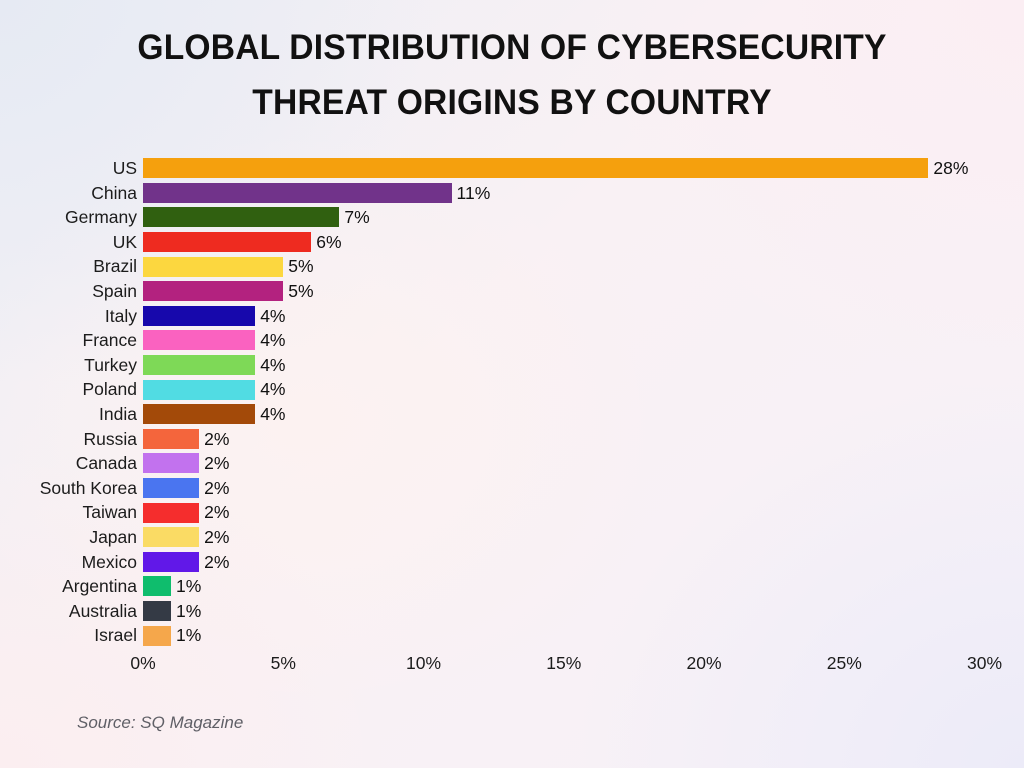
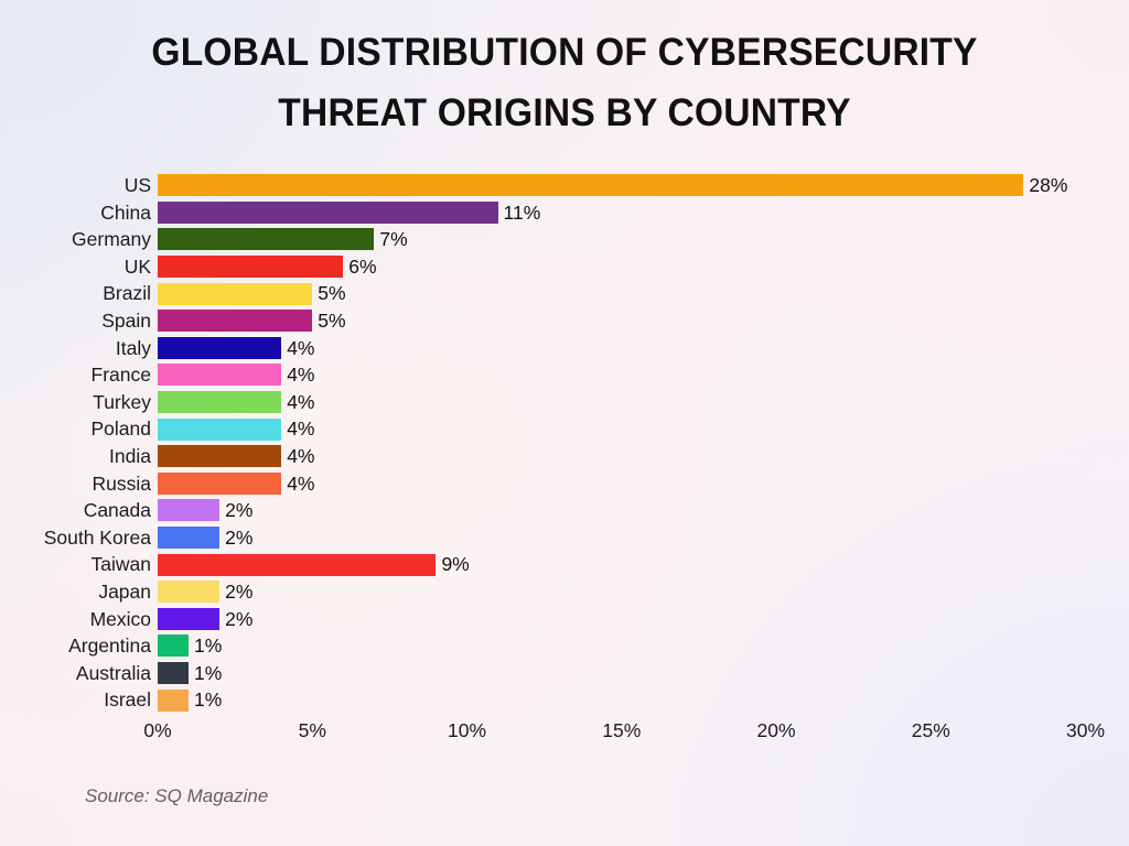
Russia: 2% -> 4%
Taiwan: 2% -> 9%
